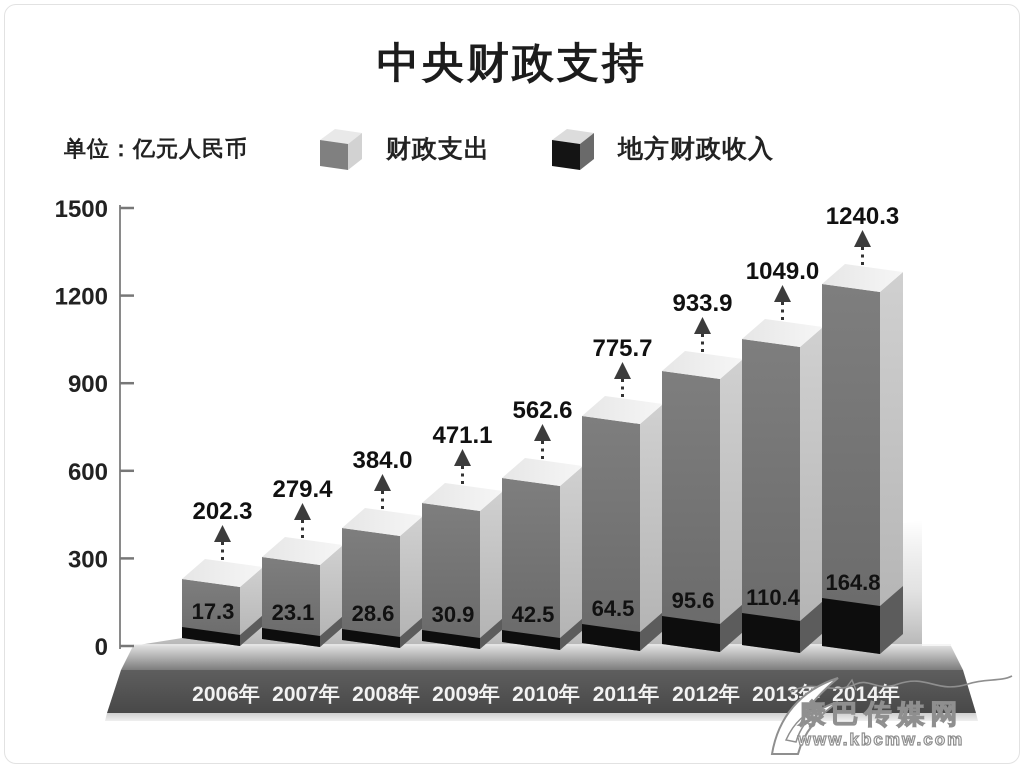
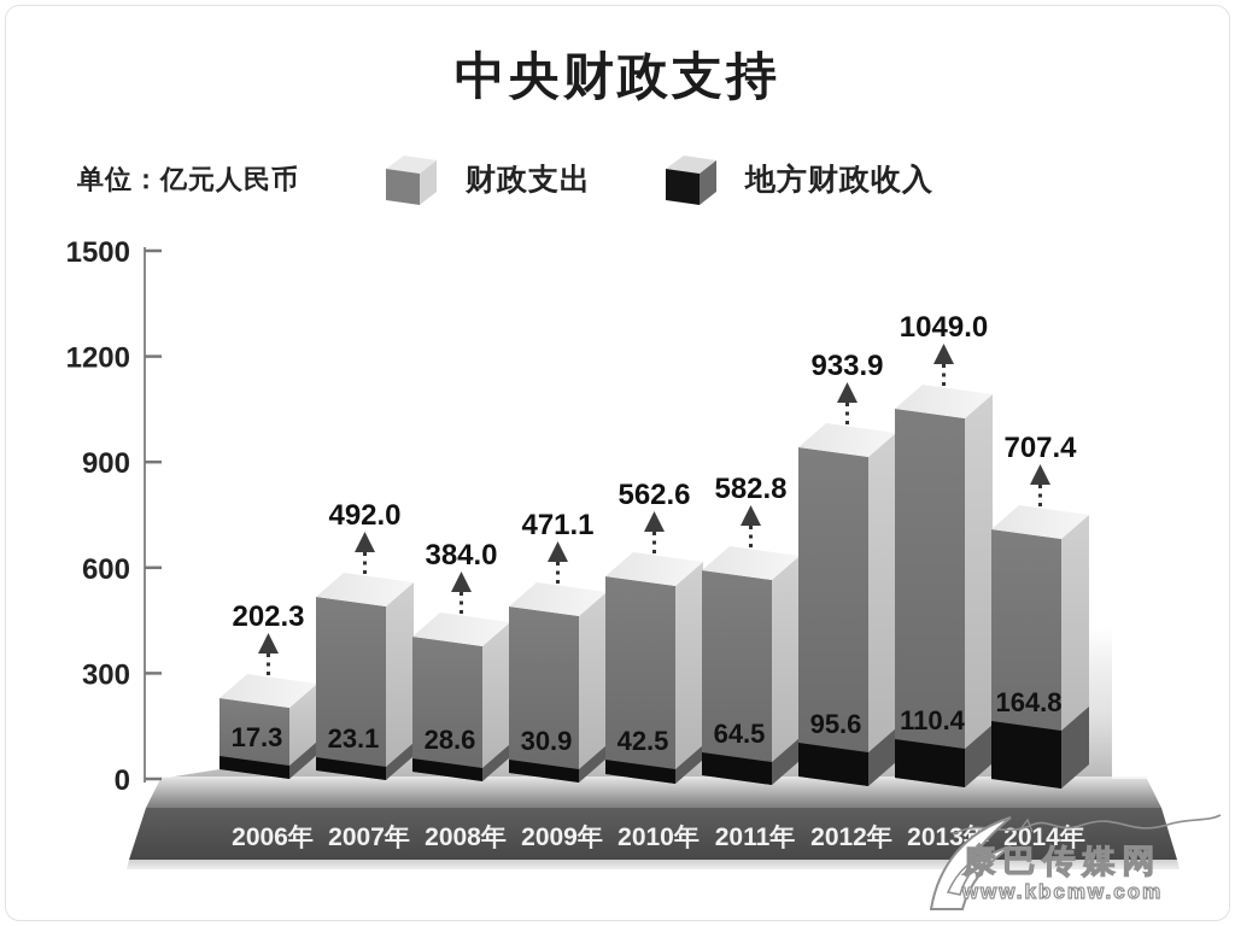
财政支出/2007年: 279.4 -> 492.0
财政支出/2011年: 775.7 -> 582.8
财政支出/2014年: 1240.3 -> 707.4
